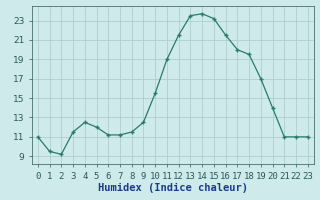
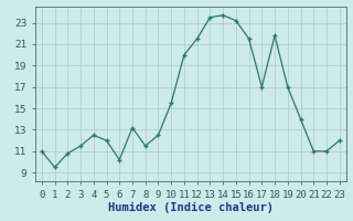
2: 9.2 -> 10.8
6: 11.2 -> 10.2
7: 11.2 -> 13.2
11: 19.0 -> 20.0
17: 20.0 -> 17.0
18: 19.5 -> 21.8
23: 11.0 -> 12.0
